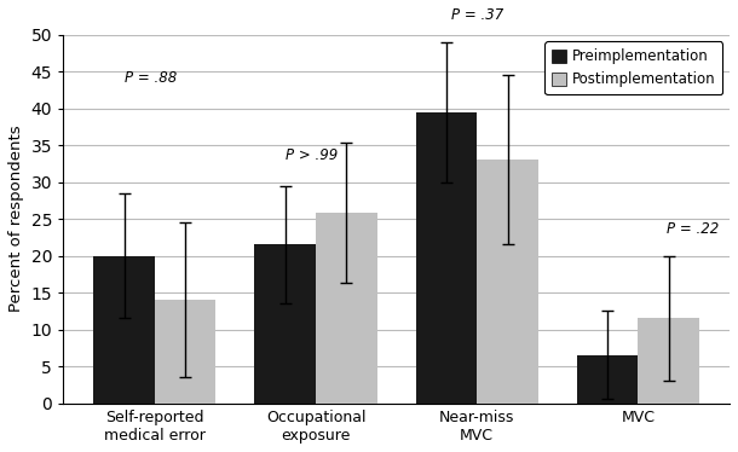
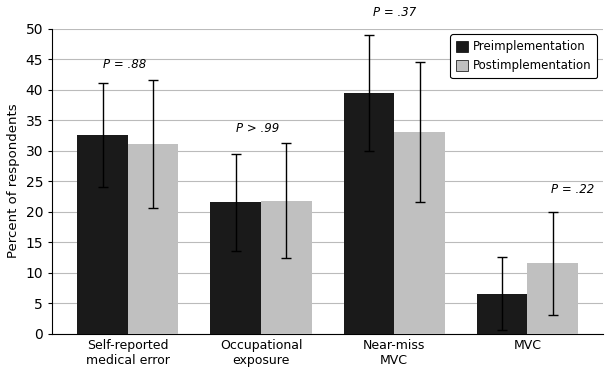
Preimplementation/Self-reported medical error: 20.0 -> 32.5
Postimplementation/Self-reported medical error: 14.0 -> 31.0
Postimplementation/Occupational exposure: 25.8 -> 21.8
